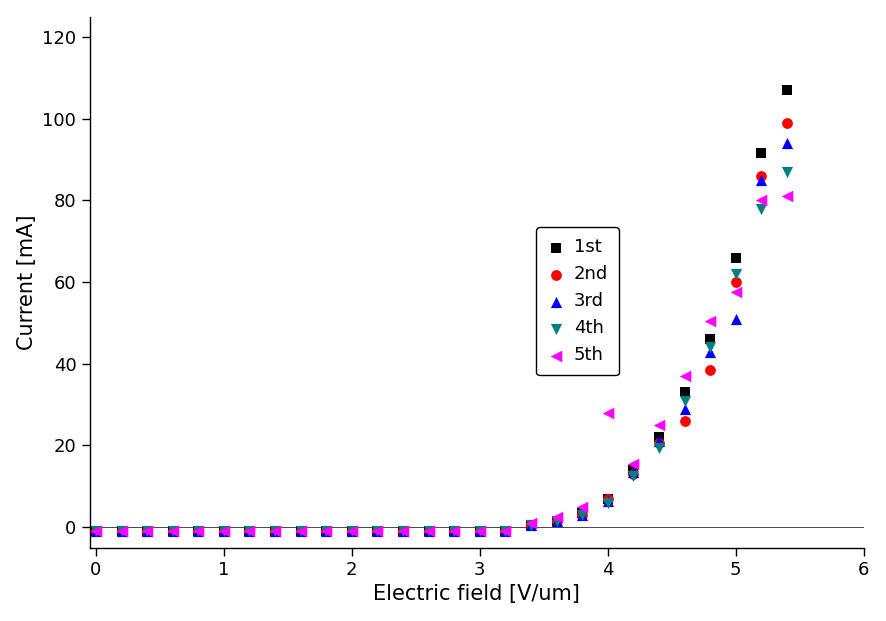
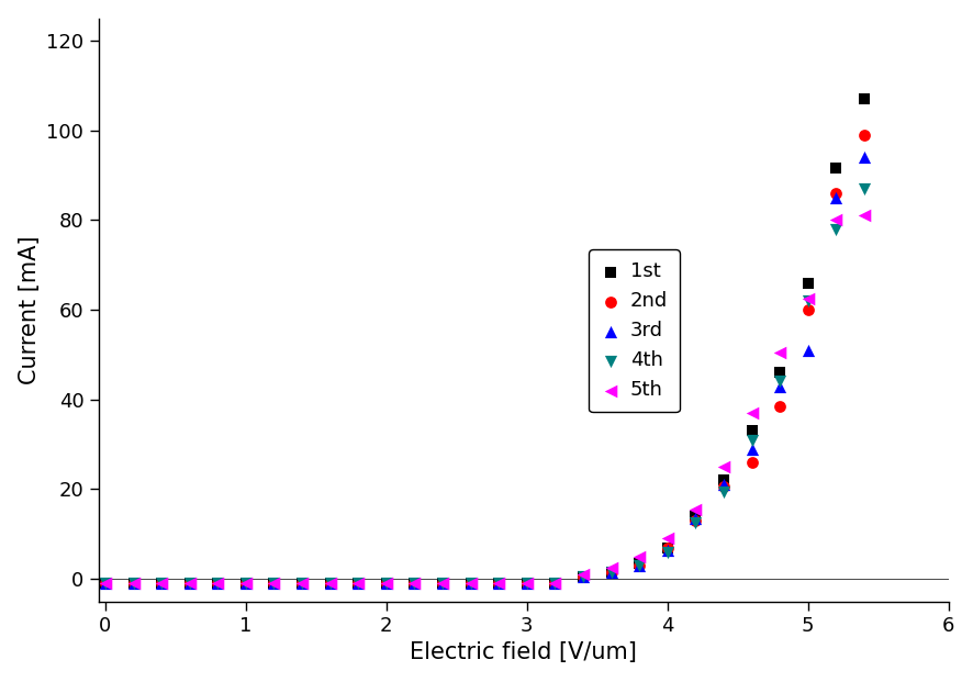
5th/4: 28.0 -> 9.0
5th/5: 57.5 -> 62.5
